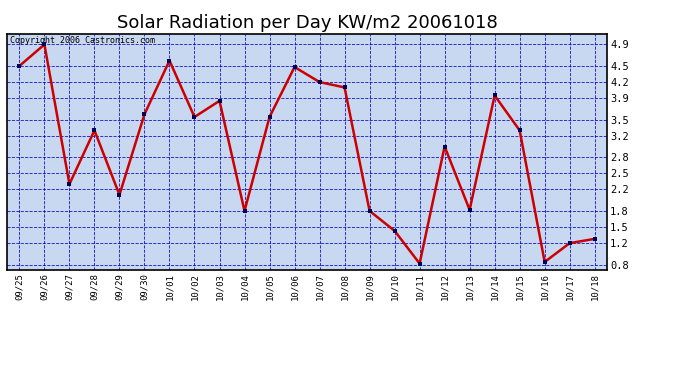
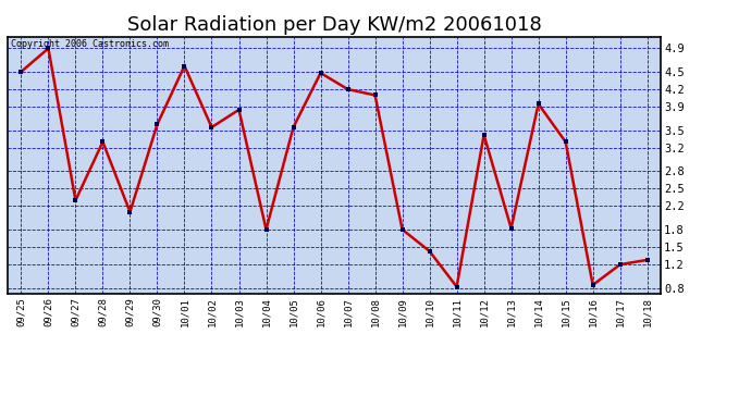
10/12: 3.00 -> 3.42
